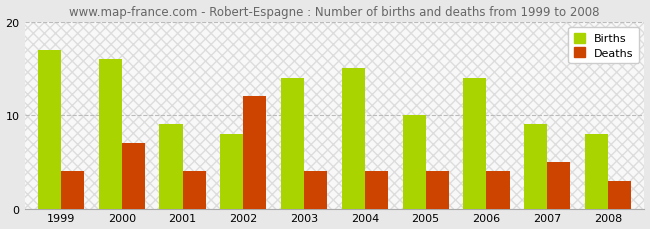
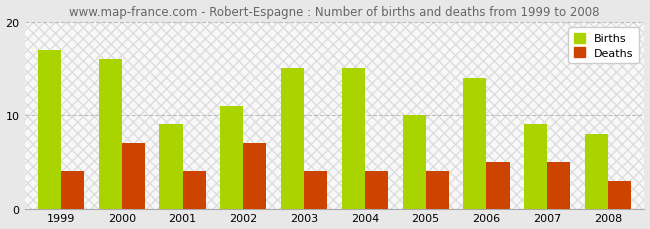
Births/2002: 8 -> 11
Deaths/2002: 12 -> 7
Births/2003: 14 -> 15
Deaths/2006: 4 -> 5
